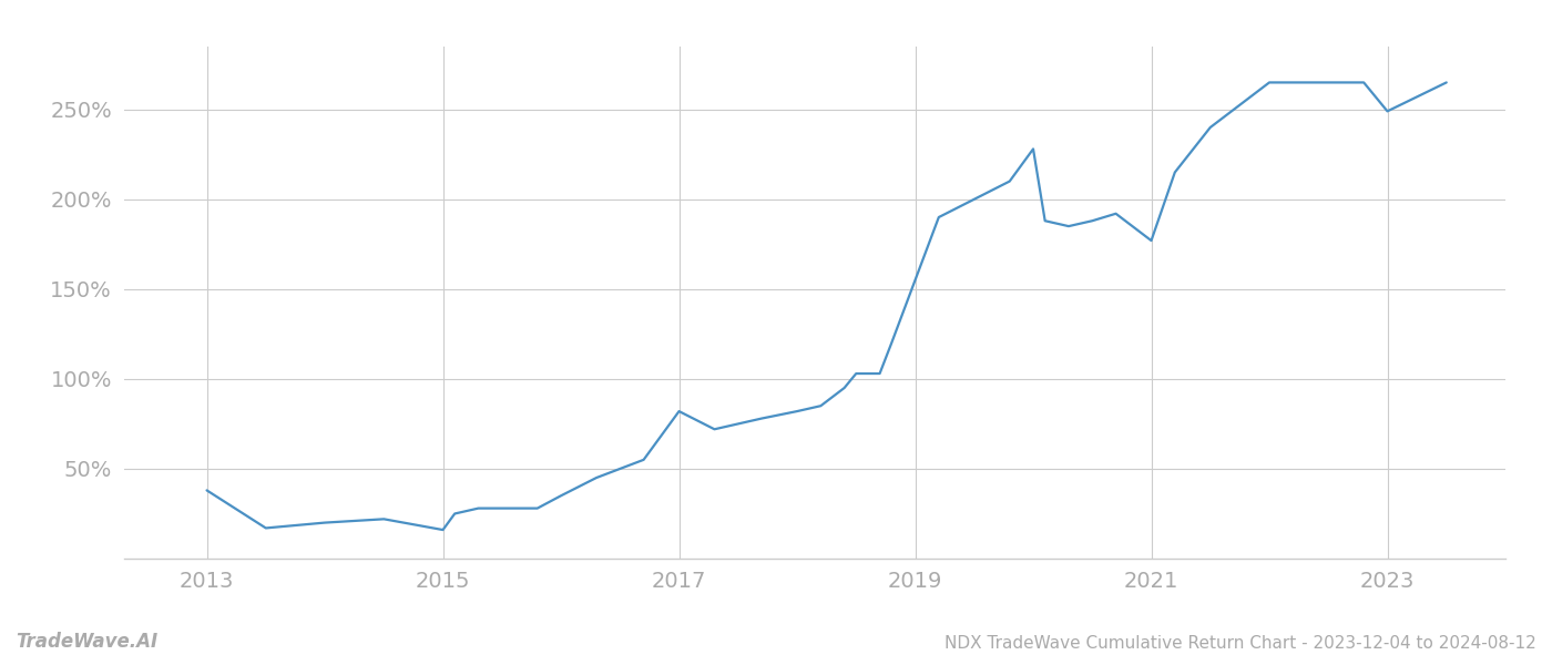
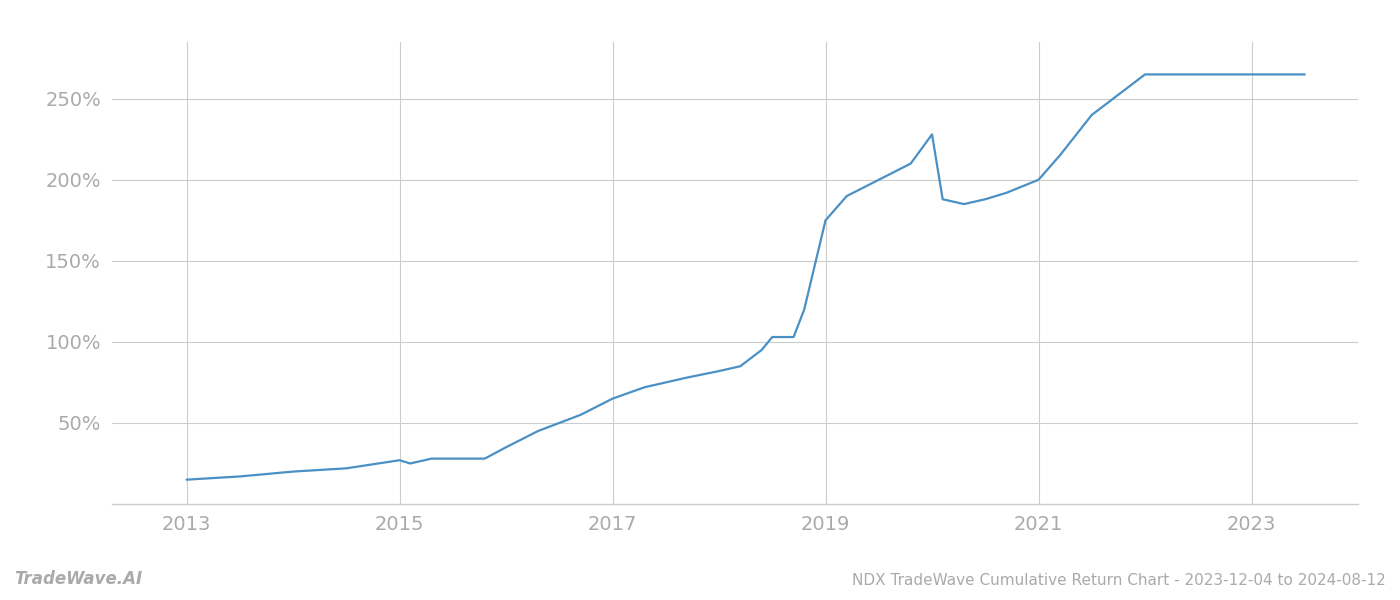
2013: 38% -> 15%
2015: 16% -> 27%
2017: 82% -> 65%
2019: 155% -> 175%
2021: 177% -> 200%
2023: 249% -> 265%
